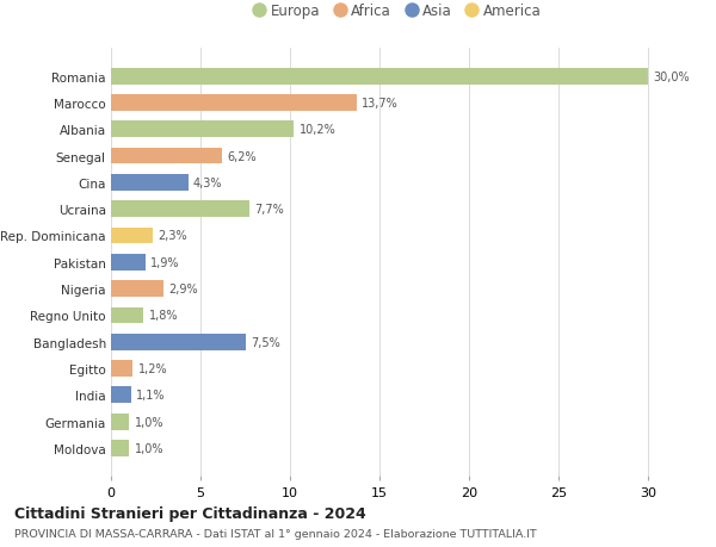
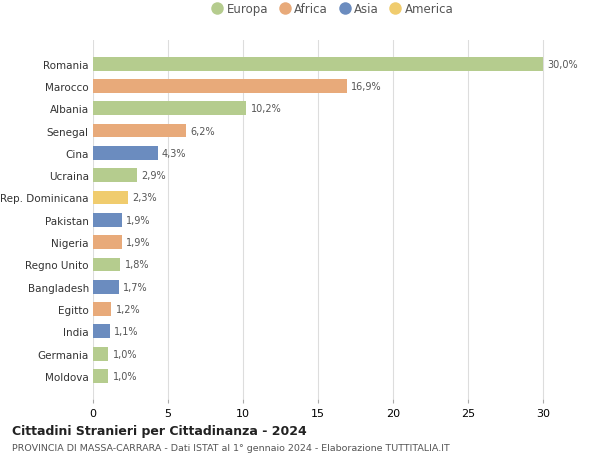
Marocco: 13,7% -> 16,9%
Ucraina: 7,7% -> 2,9%
Nigeria: 2,9% -> 1,9%
Bangladesh: 7,5% -> 1,7%
